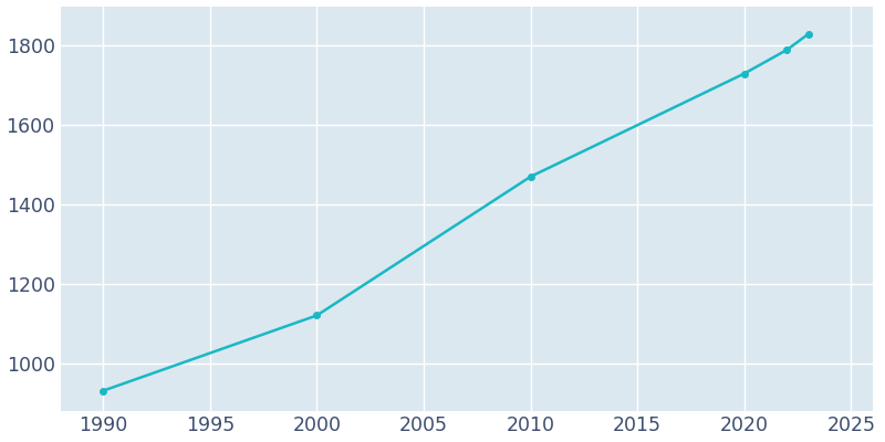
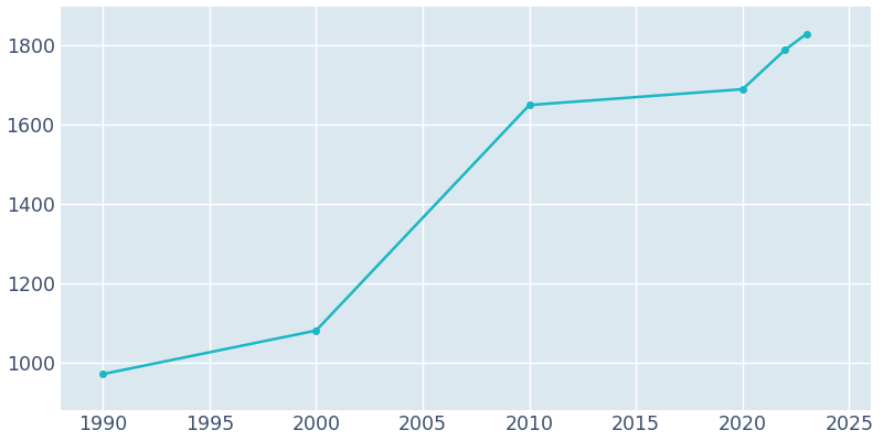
1990: 930 -> 970
2000: 1120 -> 1080
2010: 1470 -> 1650
2020: 1730 -> 1690
